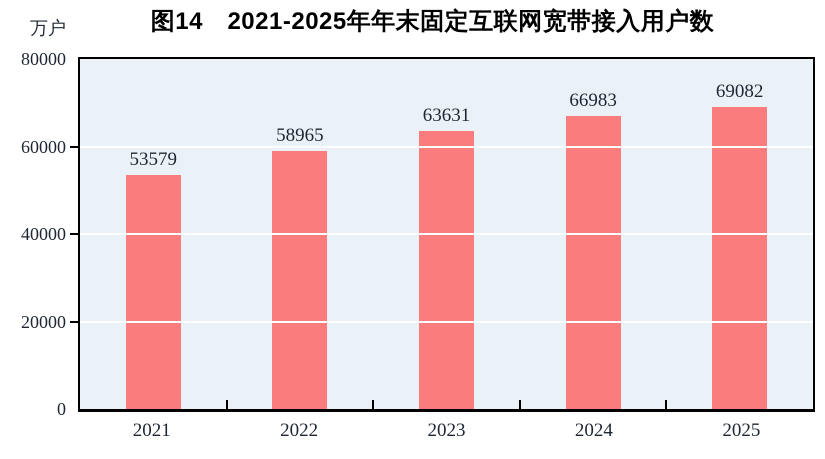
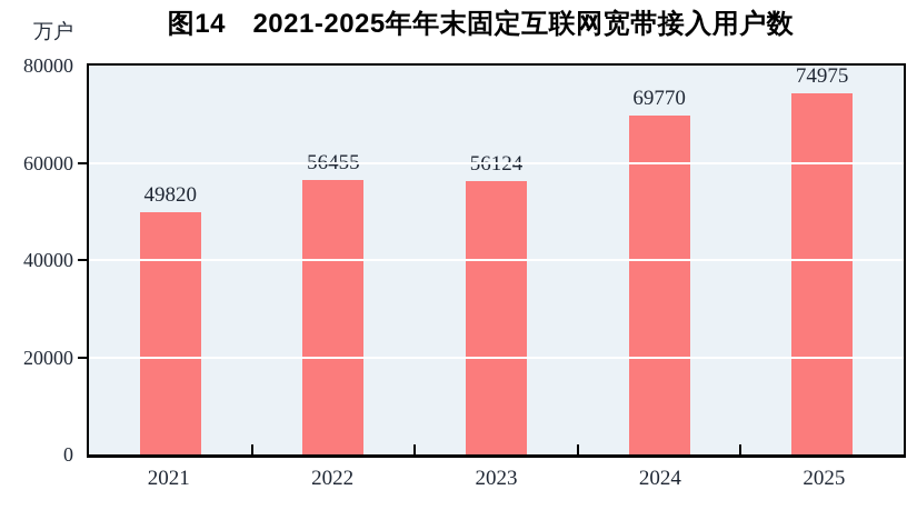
2021: 53579 -> 49820
2022: 58965 -> 56455
2023: 63631 -> 56124
2024: 66983 -> 69770
2025: 69082 -> 74975
